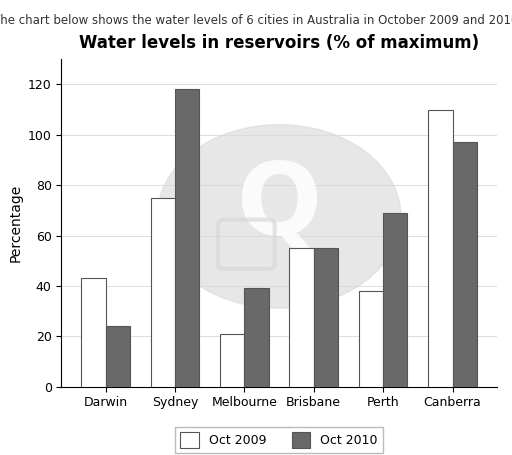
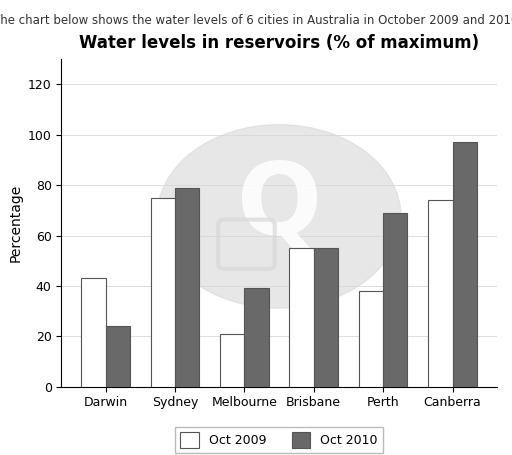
Oct 2010/Sydney: 118 -> 79
Oct 2009/Canberra: 110 -> 74
